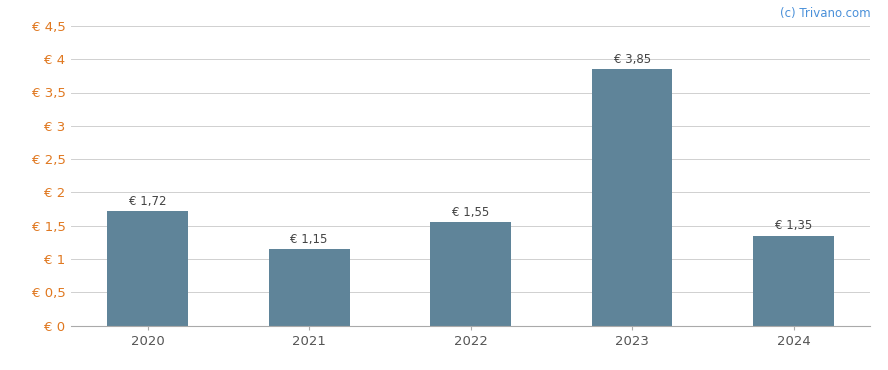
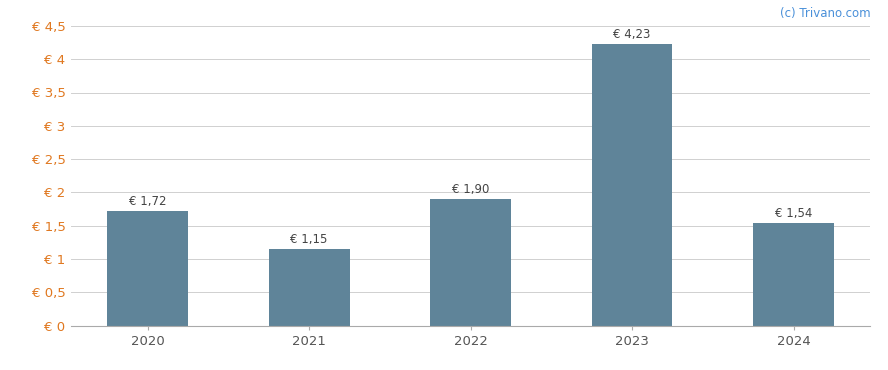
2022: 1,55 -> 1,90
2023: 3,85 -> 4,23
2024: 1,35 -> 1,54
